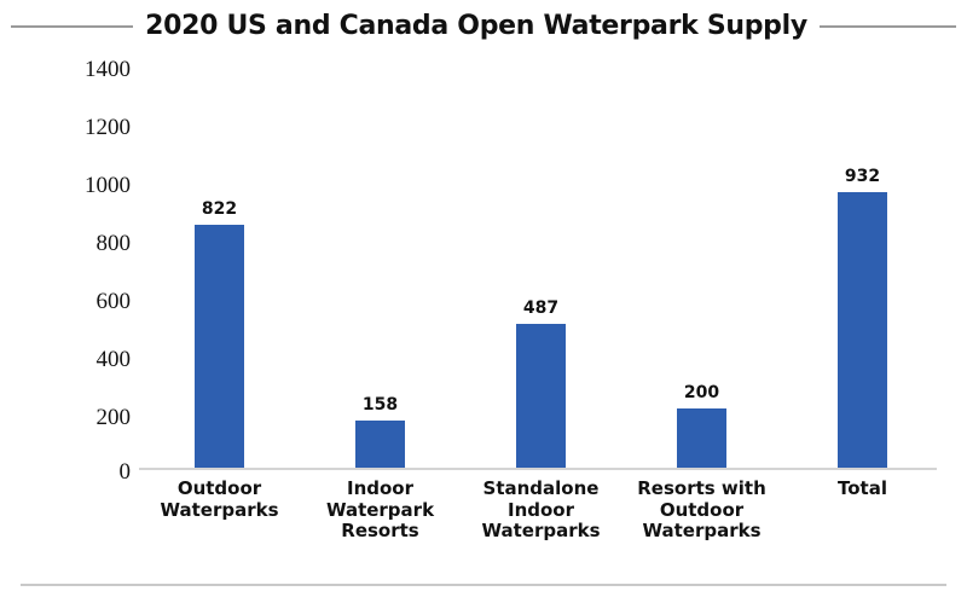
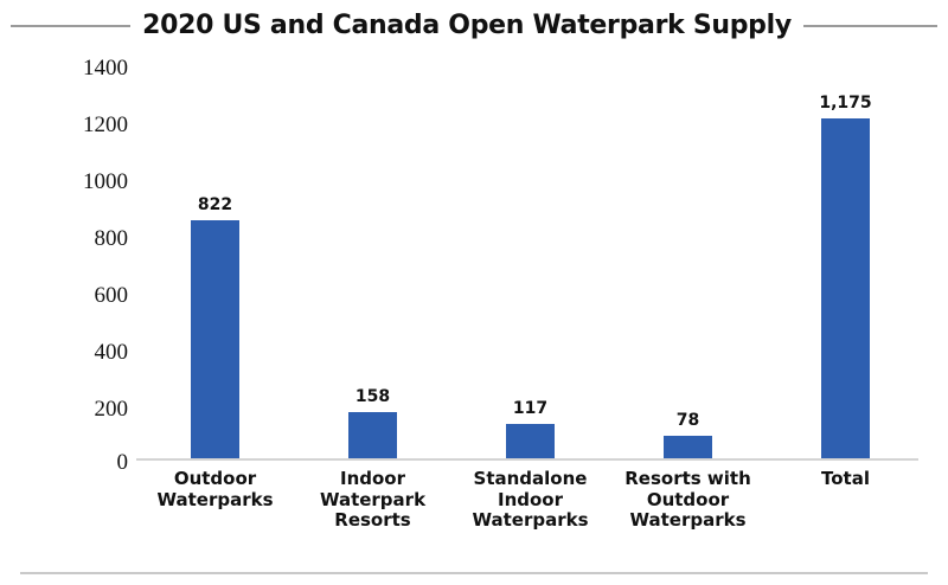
Standalone Indoor Waterparks: 487 -> 117
Resorts with Outdoor Waterparks: 200 -> 78
Total: 932 -> 1,175
